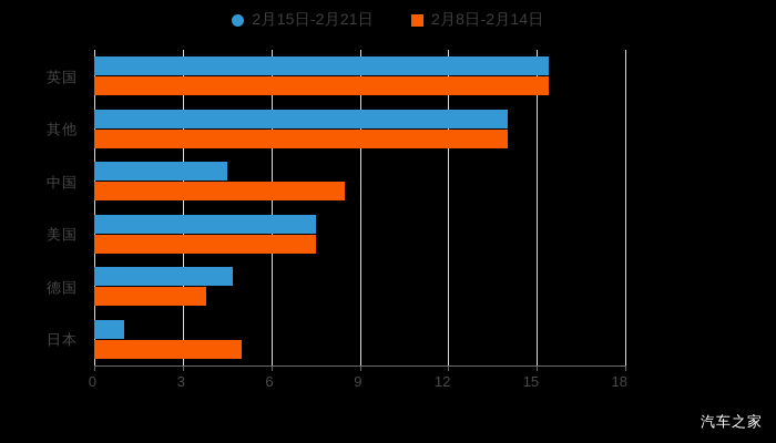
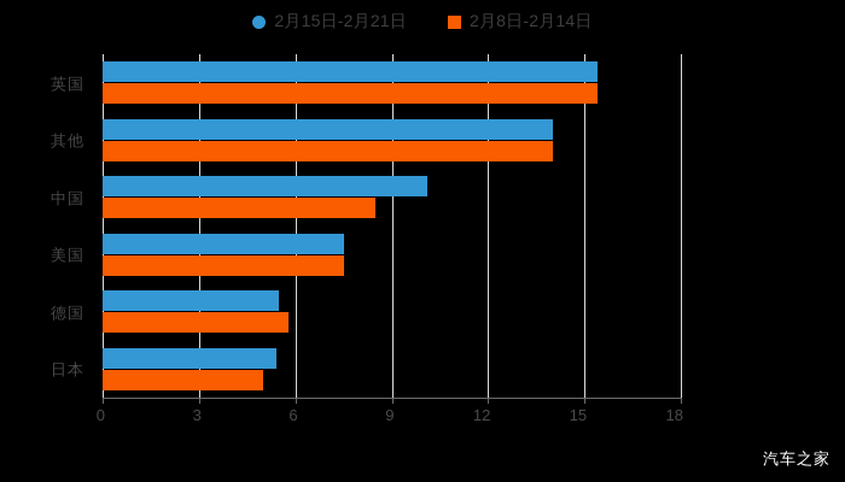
2月15日-2月21日/中国: 4.5 -> 10.1
2月15日-2月21日/德国: 4.7 -> 5.5
2月8日-2月14日/德国: 3.8 -> 5.8
2月15日-2月21日/日本: 1.0 -> 5.4
